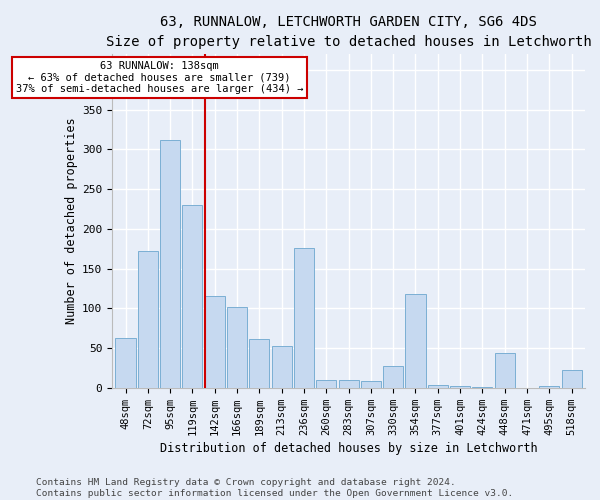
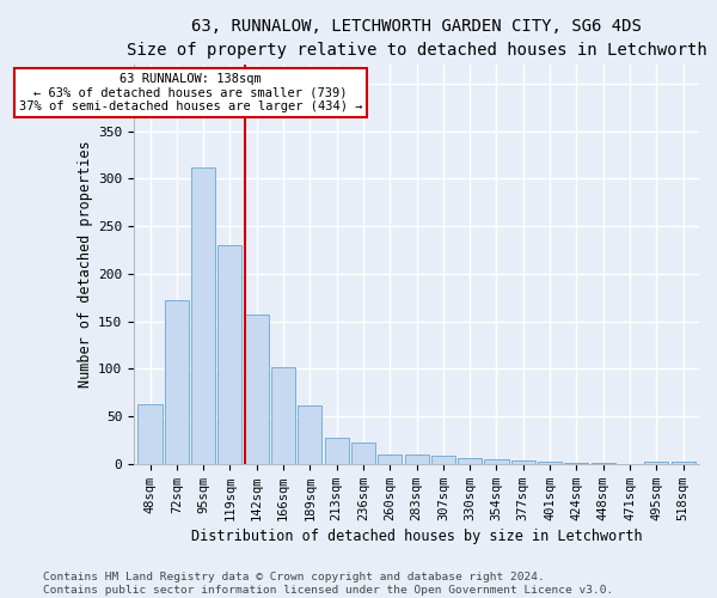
142sqm: 116 -> 157
213sqm: 52 -> 27
236sqm: 176 -> 22
330sqm: 28 -> 6
354sqm: 118 -> 5
448sqm: 44 -> 1
518sqm: 22 -> 2
